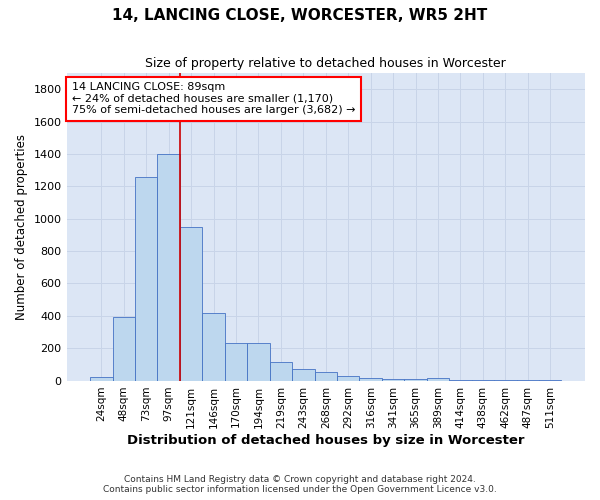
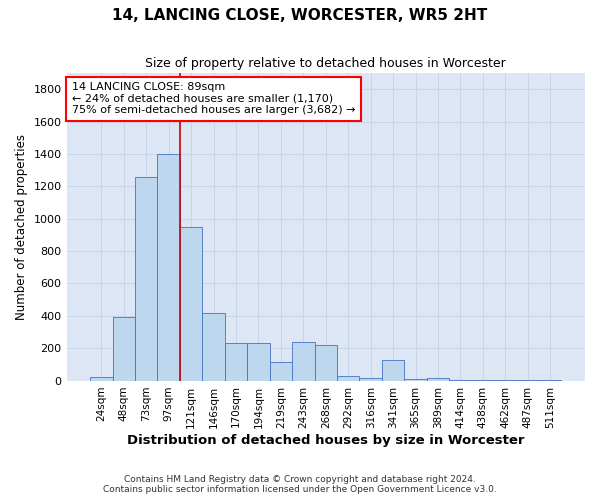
243sqm: 70 -> 240
268sqm: 50 -> 220
341sqm: 10 -> 130
